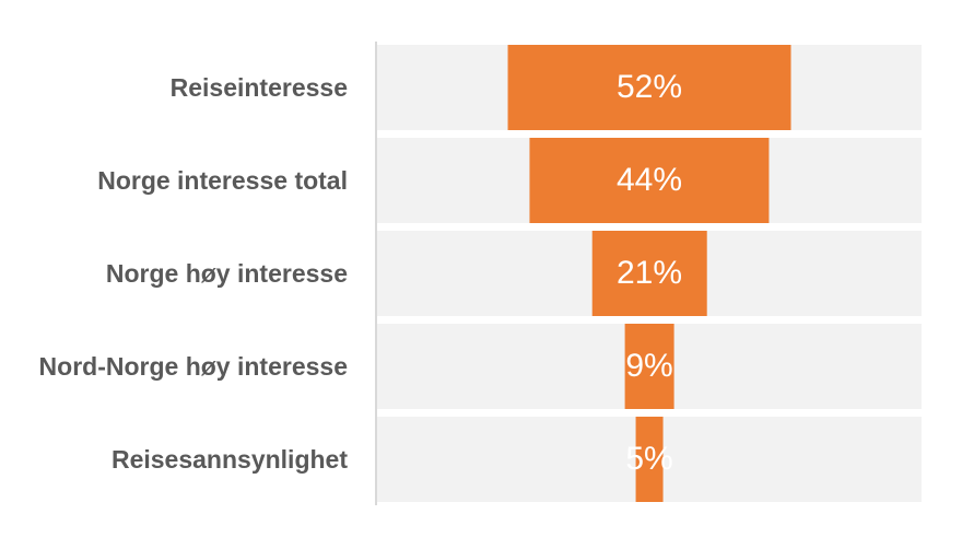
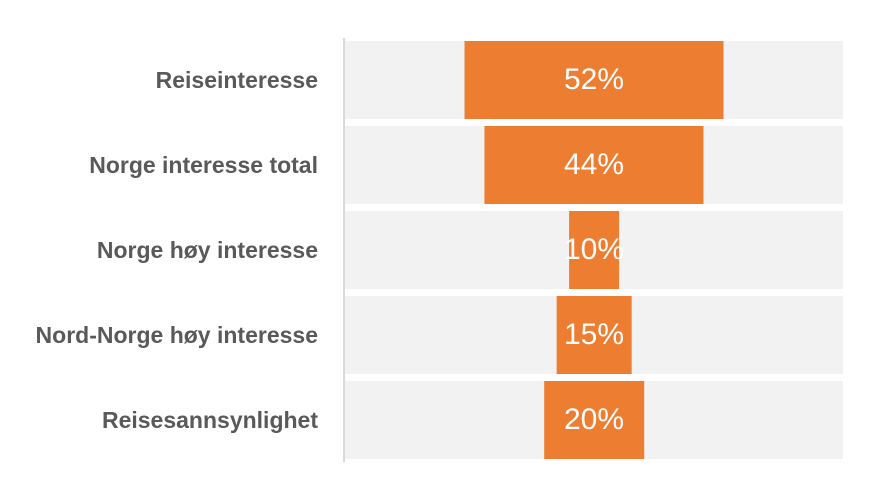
Norge høy interesse: 21% -> 10%
Nord-Norge høy interesse: 9% -> 15%
Reisesannsynlighet: 5% -> 20%
